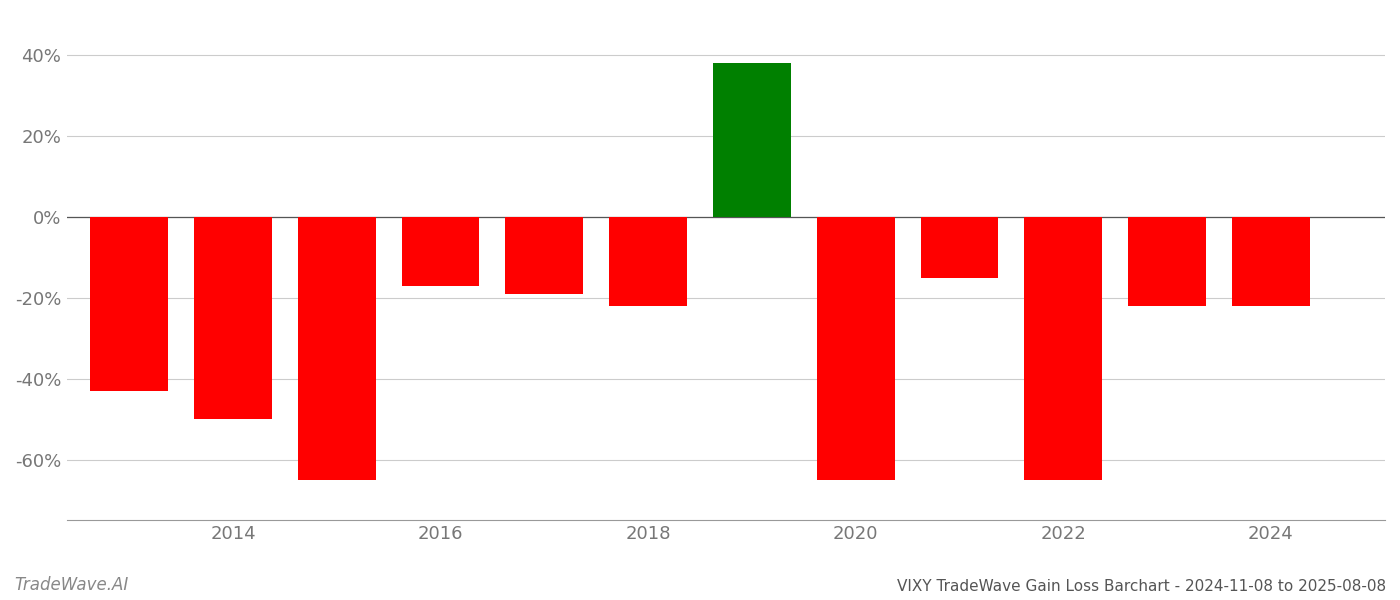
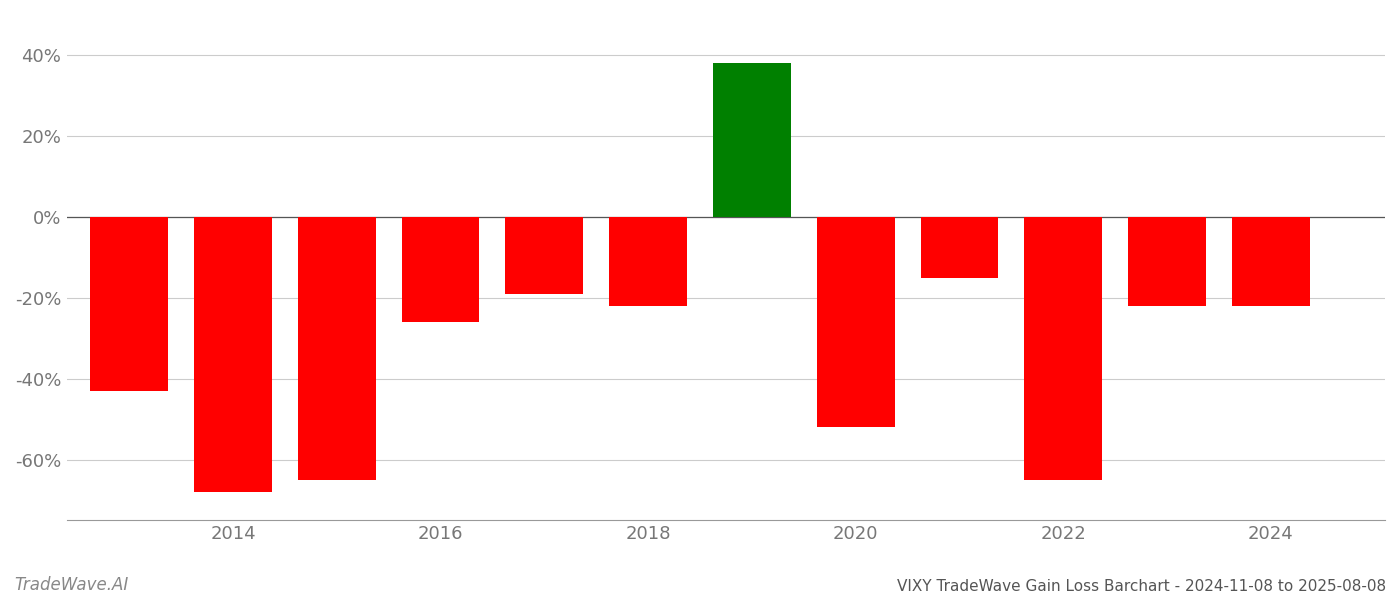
2014: -50% -> -68%
2016: -17% -> -26%
2020: -65% -> -52%
